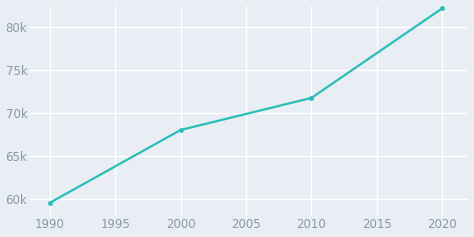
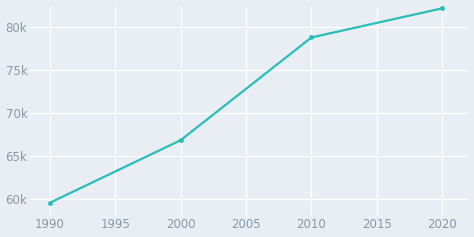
2000: 68.0k -> 66.8k
2010: 71.7k -> 78.8k
